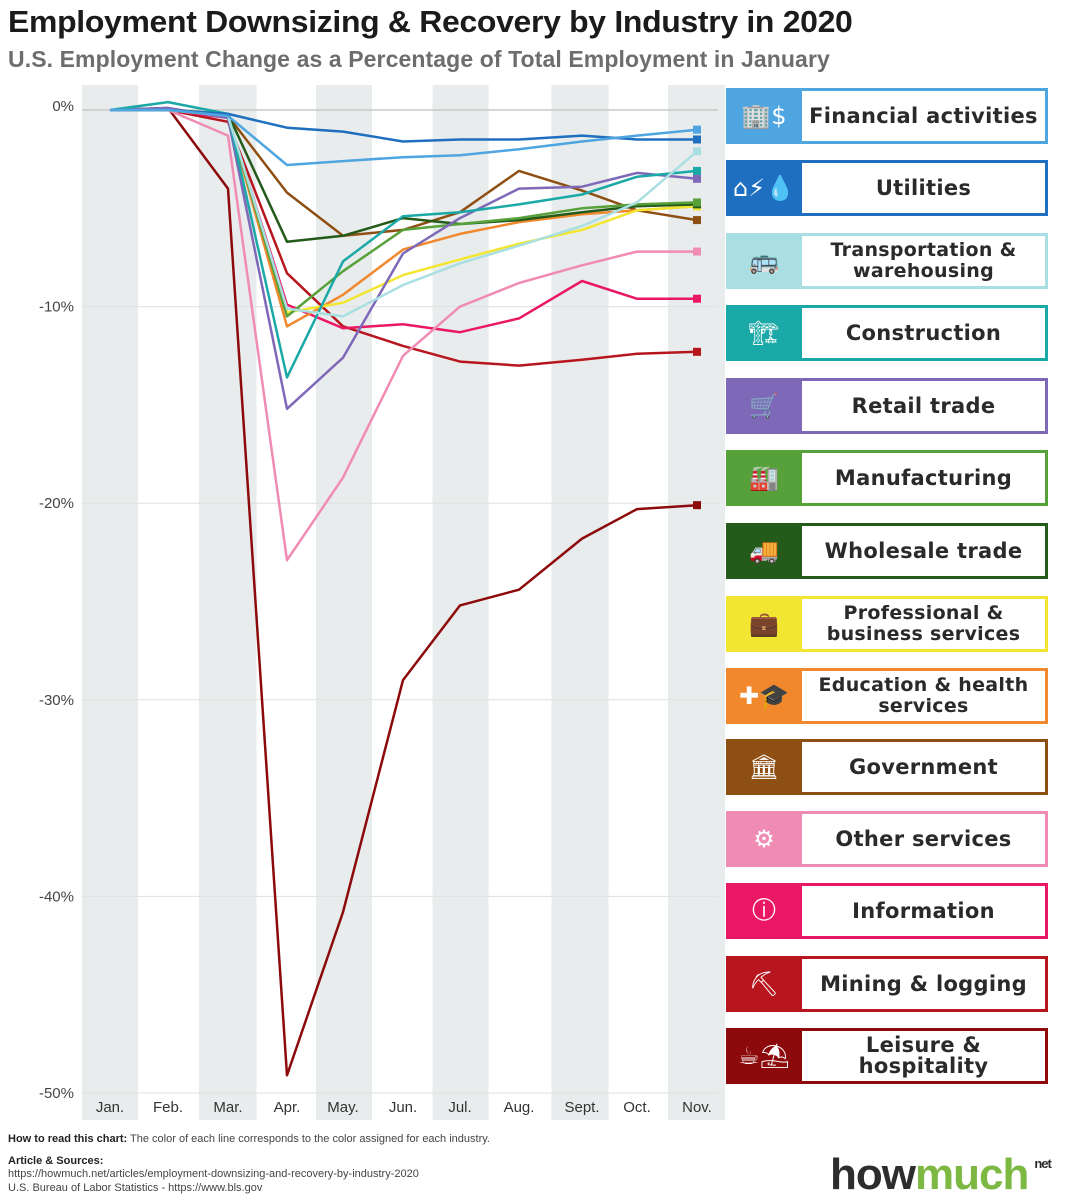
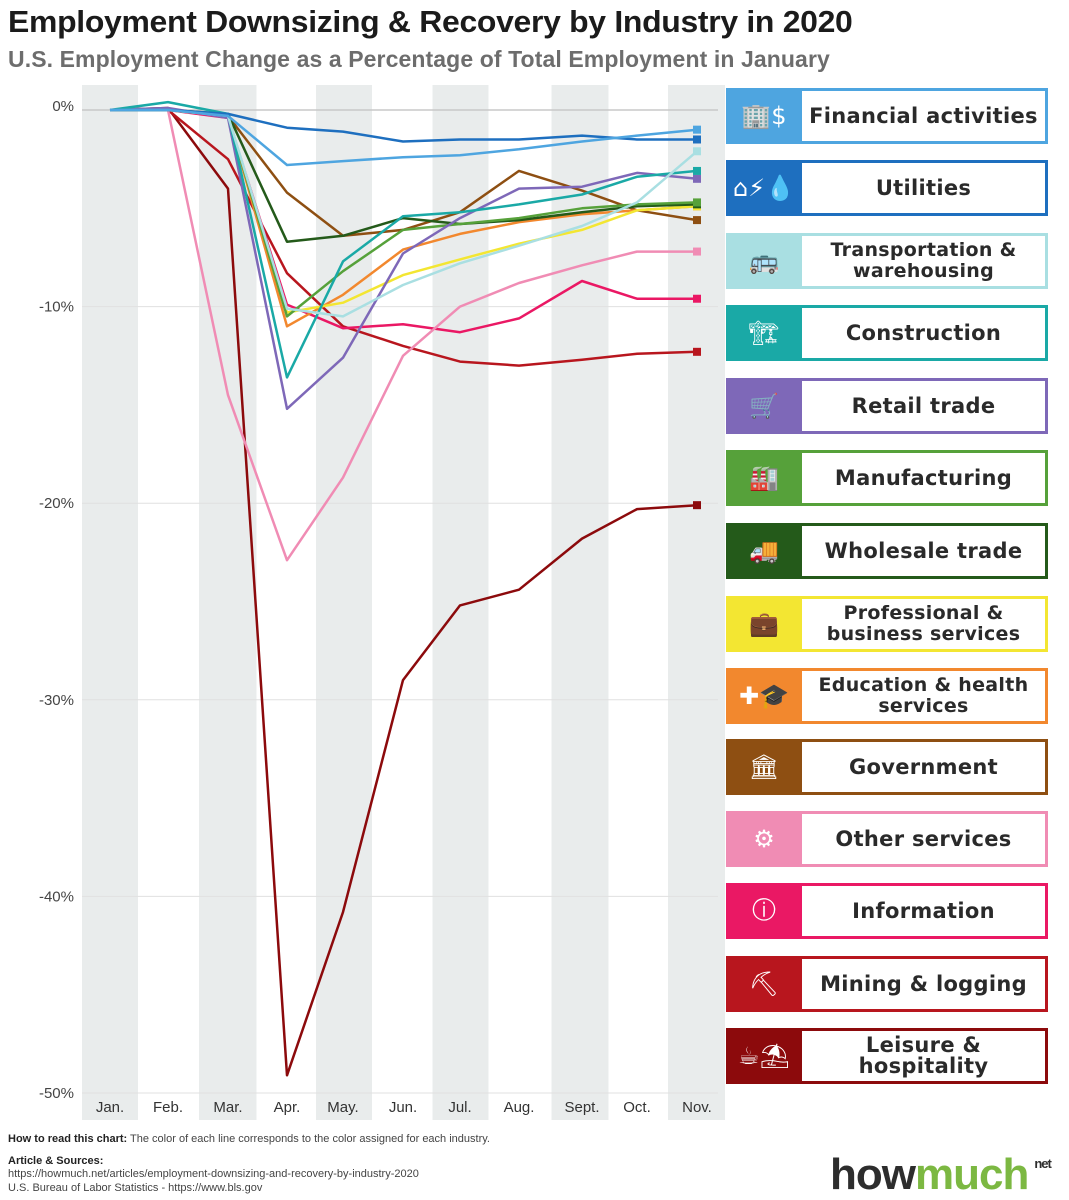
Other services/Mar.: -1.3% -> -14.5%
Mining & logging/Mar.: -0.6% -> -2.5%
